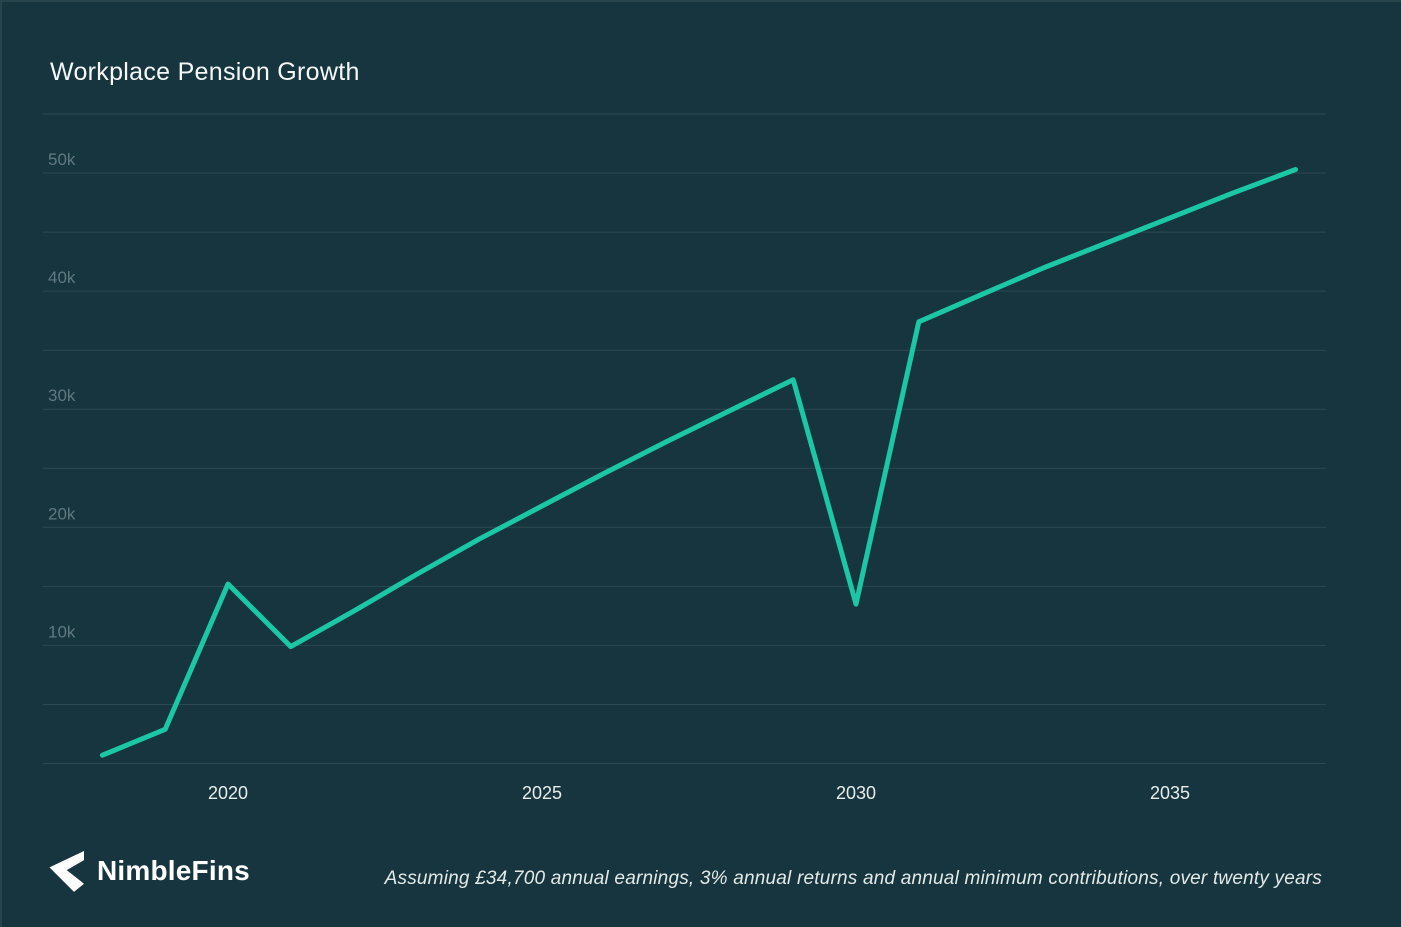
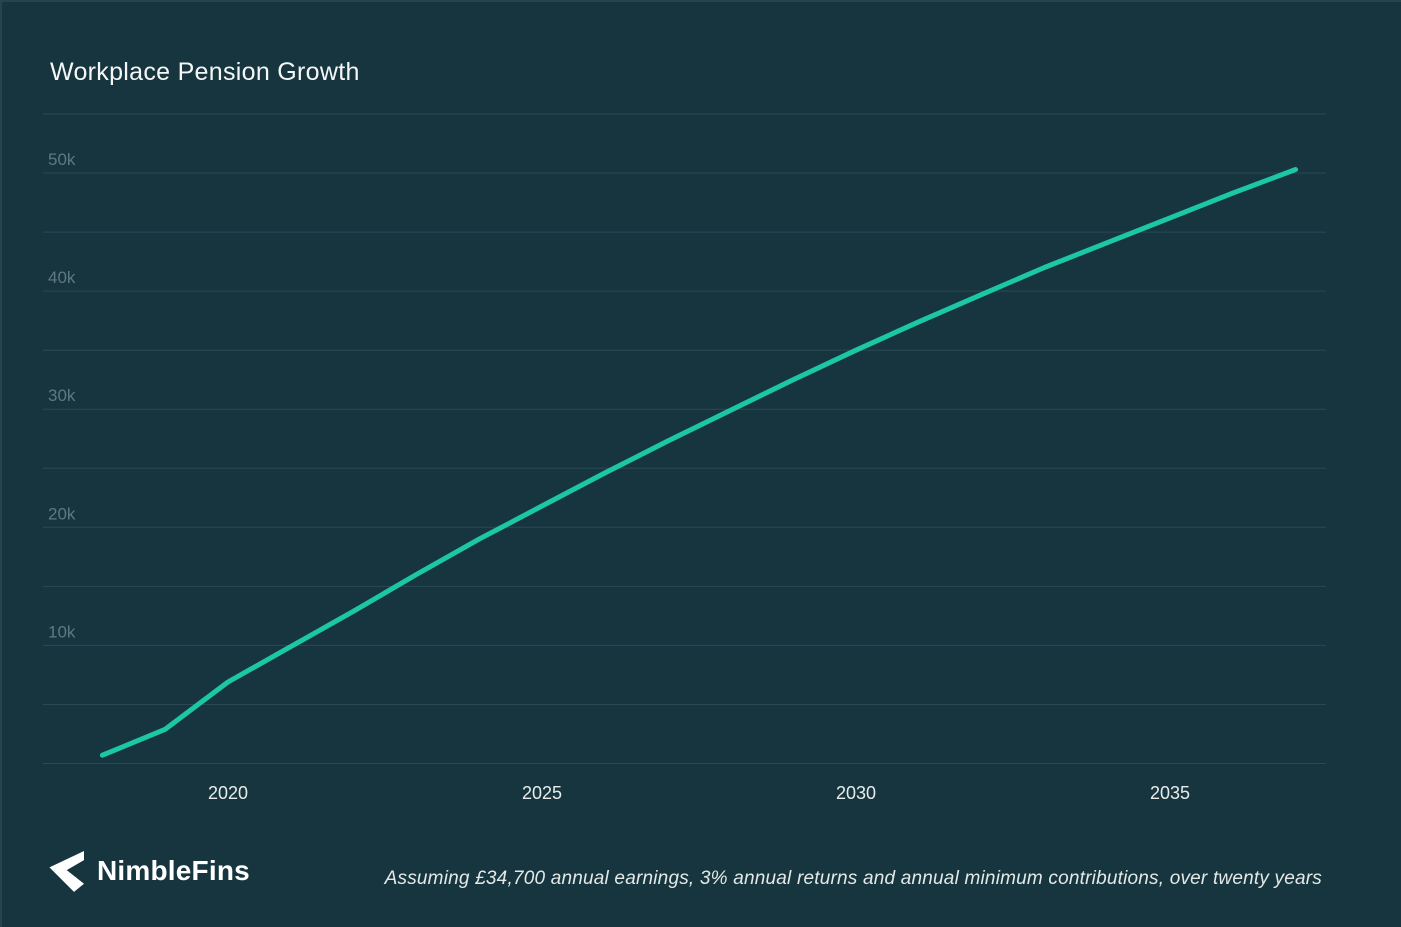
2020: 15.2k -> 6.9k
2030: 13.5k -> 35.0k
